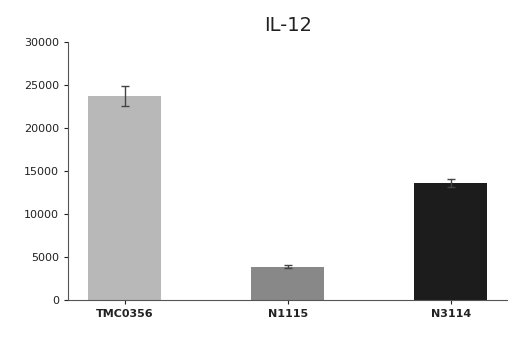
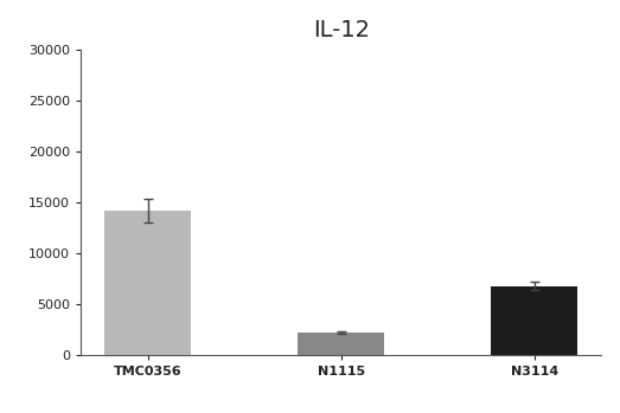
TMC0356: 23700 -> 14200
N1115: 3900 -> 2200
N3114: 13600 -> 6800
